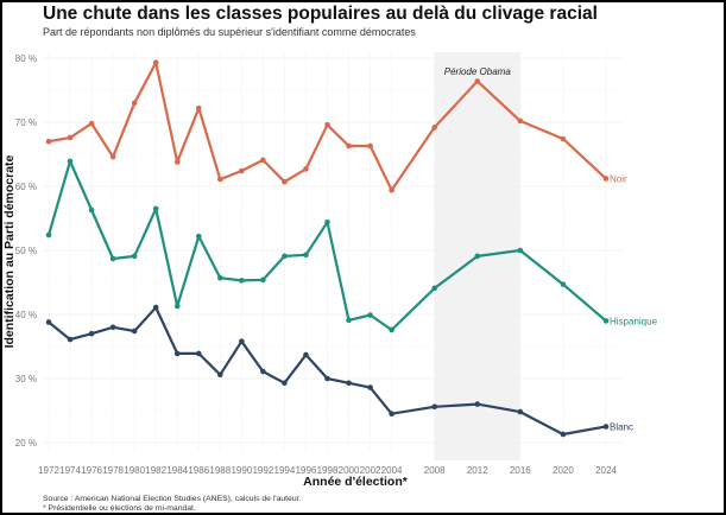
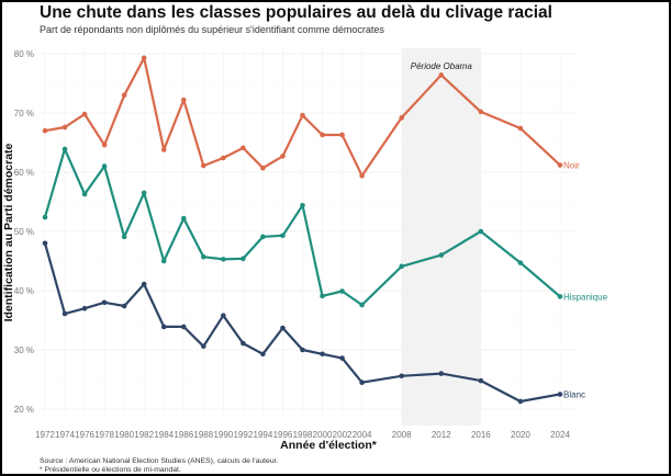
Blanc/1972: 39% -> 48%
Hispanique/1978: 49% -> 61%
Hispanique/1984: 41% -> 45%
Hispanique/2012: 49% -> 46%
